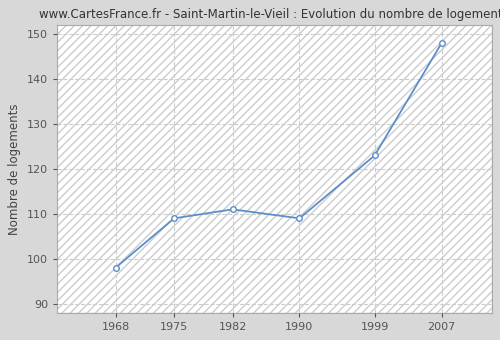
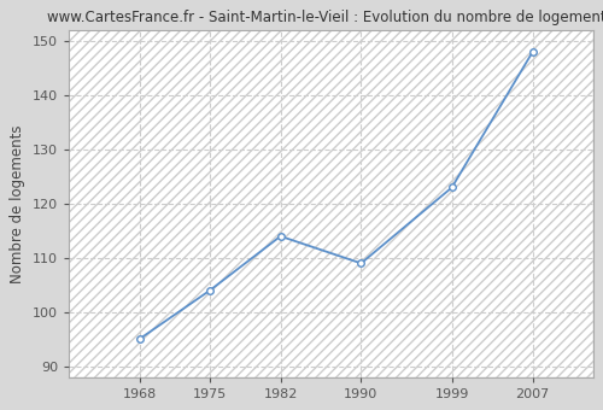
1968: 98 -> 95
1975: 109 -> 104
1982: 111 -> 114
